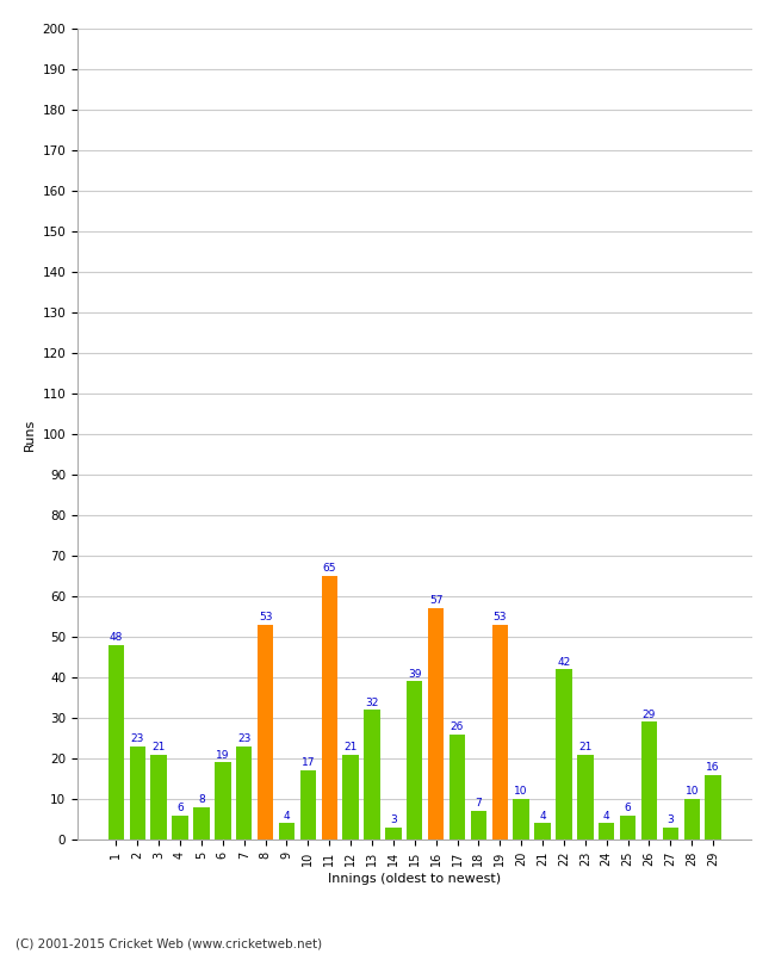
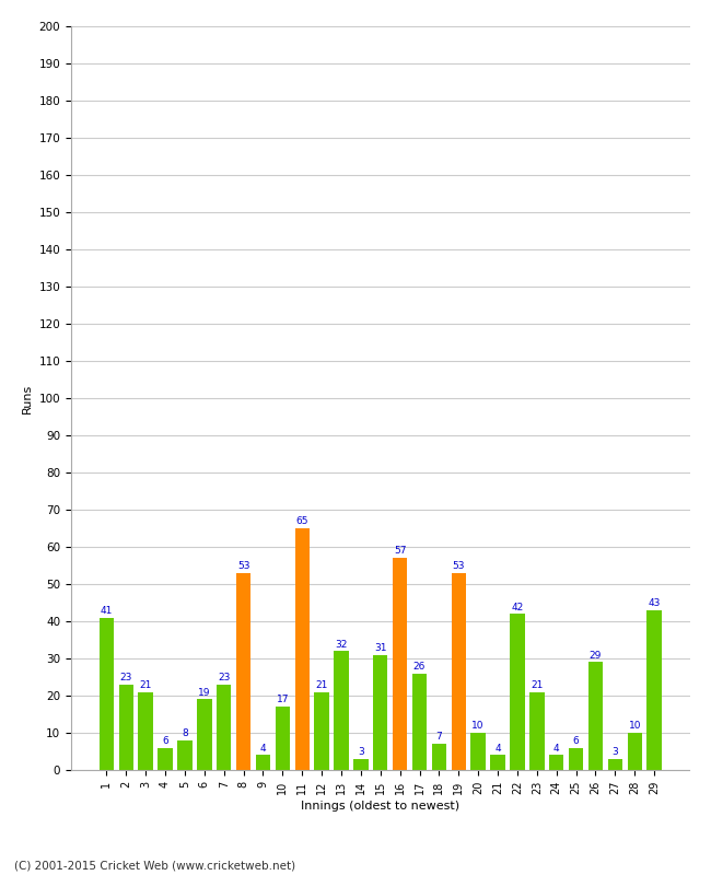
1: 48 -> 41
15: 39 -> 31
29: 16 -> 43
